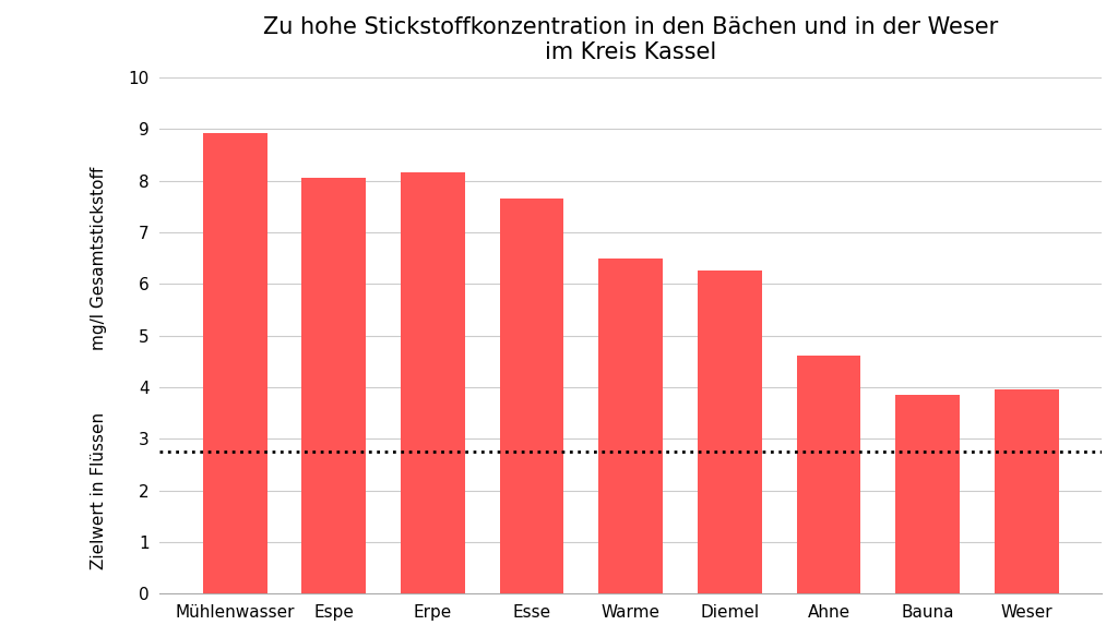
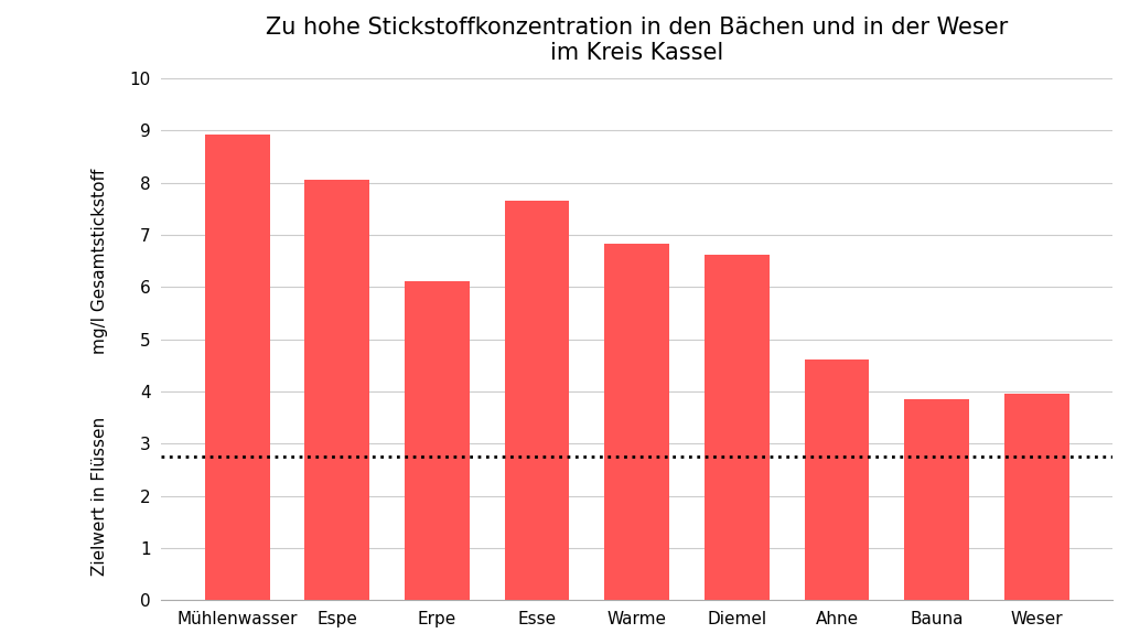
Erpe: 8.15 -> 6.12
Warme: 6.50 -> 6.82
Diemel: 6.25 -> 6.62
